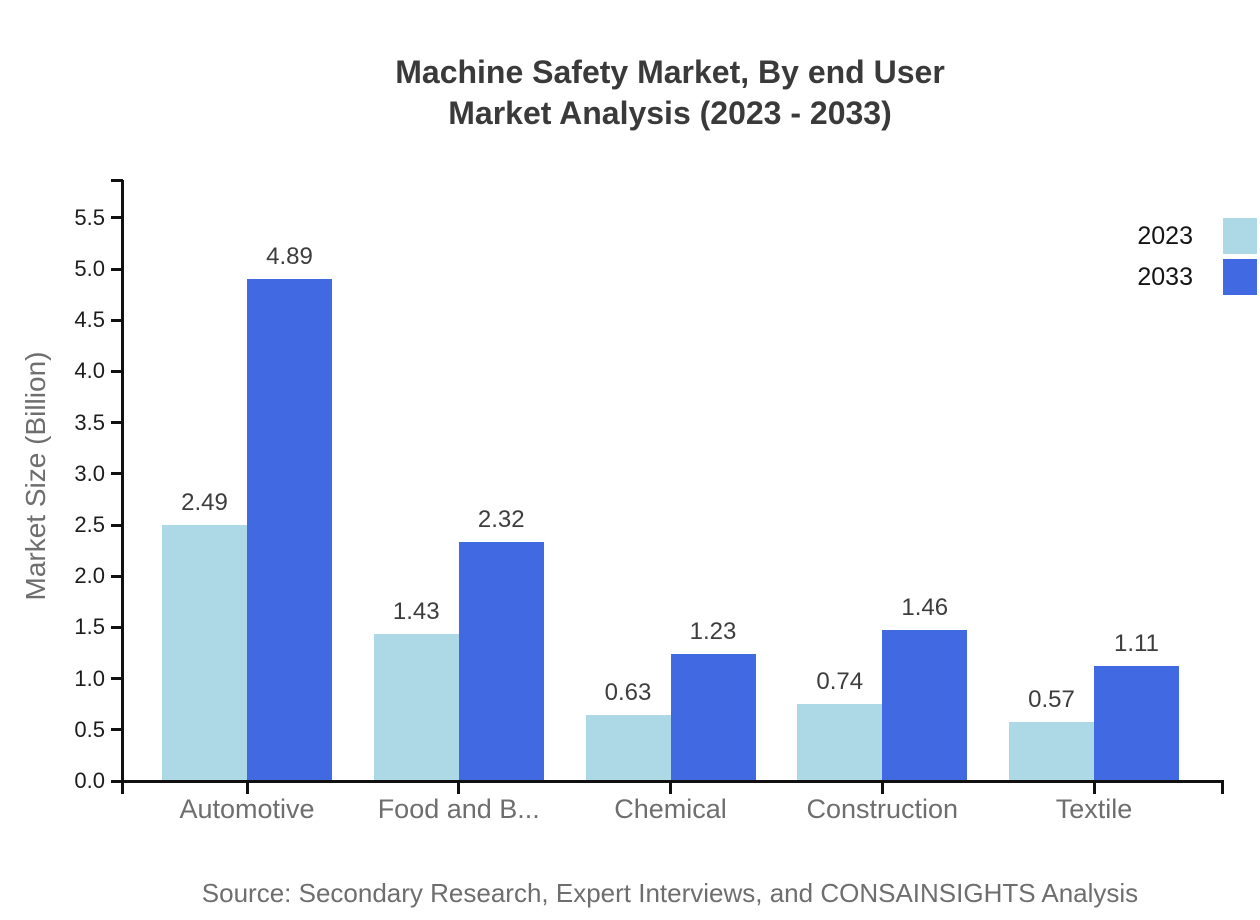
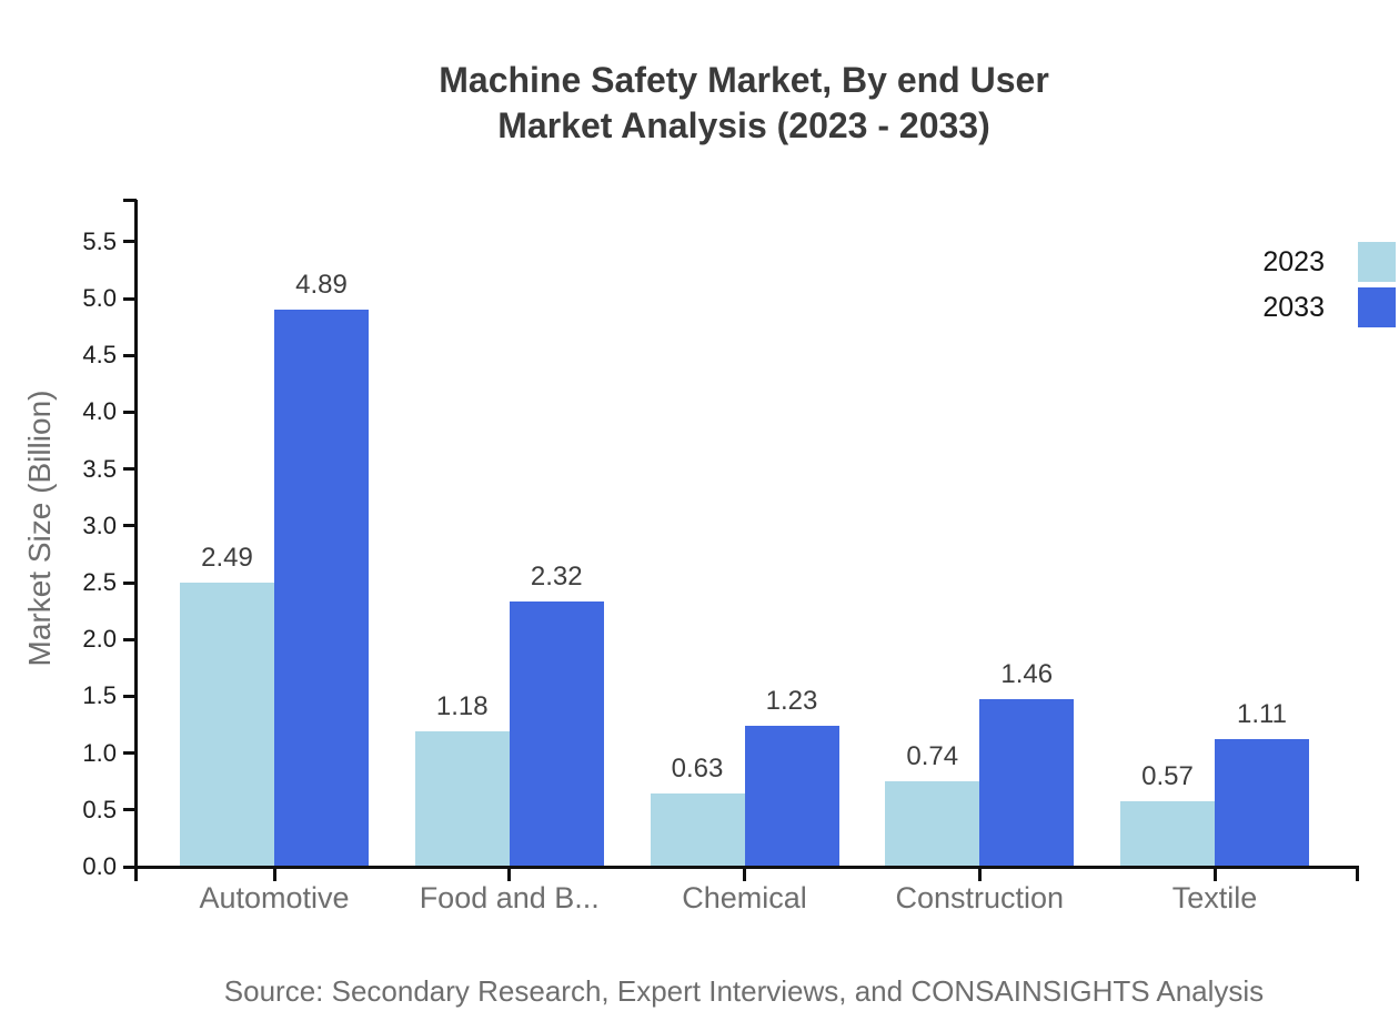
2023/Food and B...: 1.43 -> 1.18
